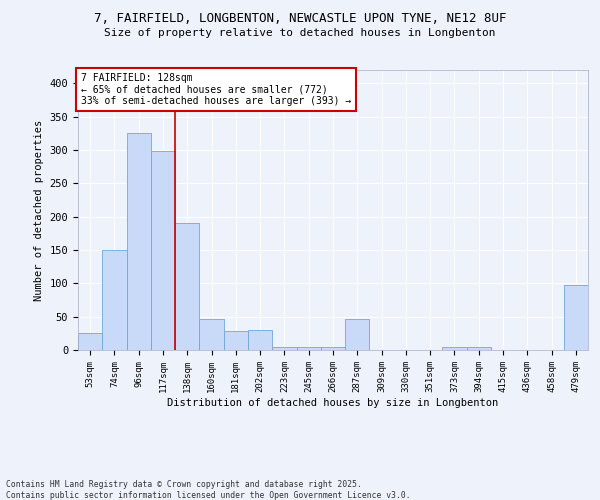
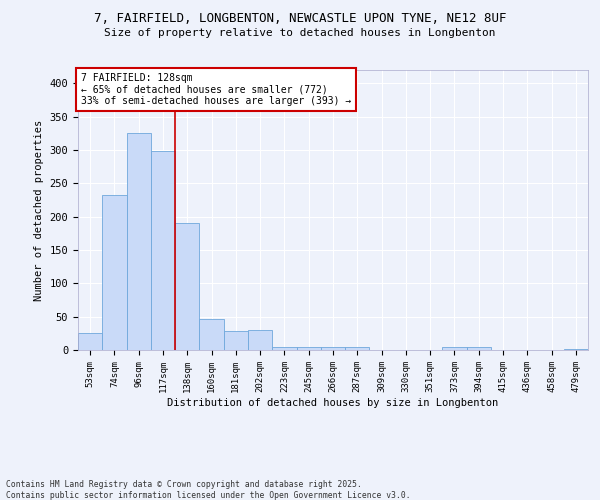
74sqm: 150 -> 233
287sqm: 46 -> 4
479sqm: 98 -> 2
